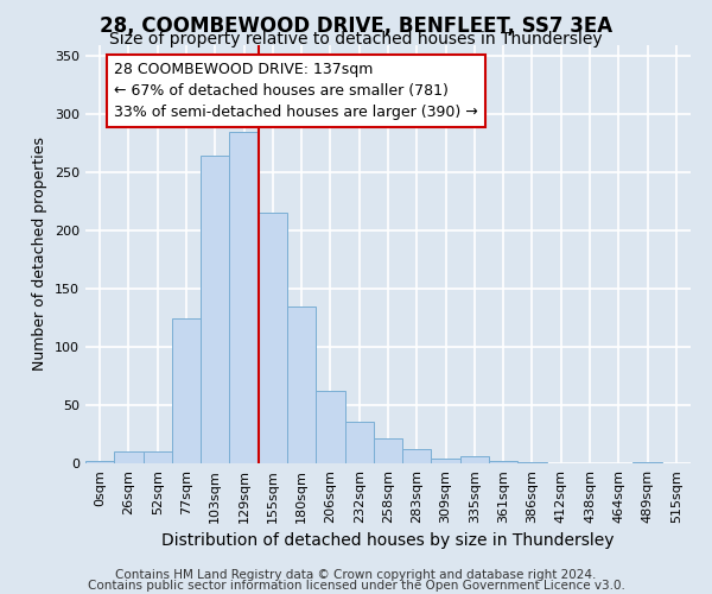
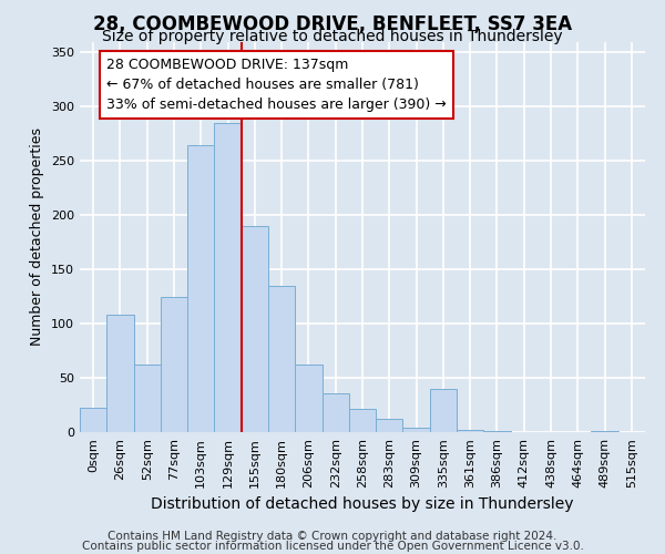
0sqm: 2 -> 22
26sqm: 10 -> 108
52sqm: 10 -> 62
155sqm: 215 -> 190
335sqm: 6 -> 40
